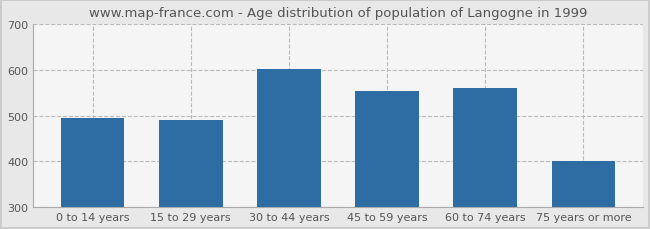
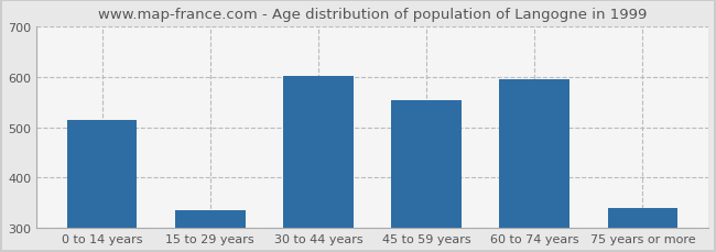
0 to 14 years: 496 -> 515
15 to 29 years: 490 -> 335
60 to 74 years: 561 -> 595
75 years or more: 400 -> 340
